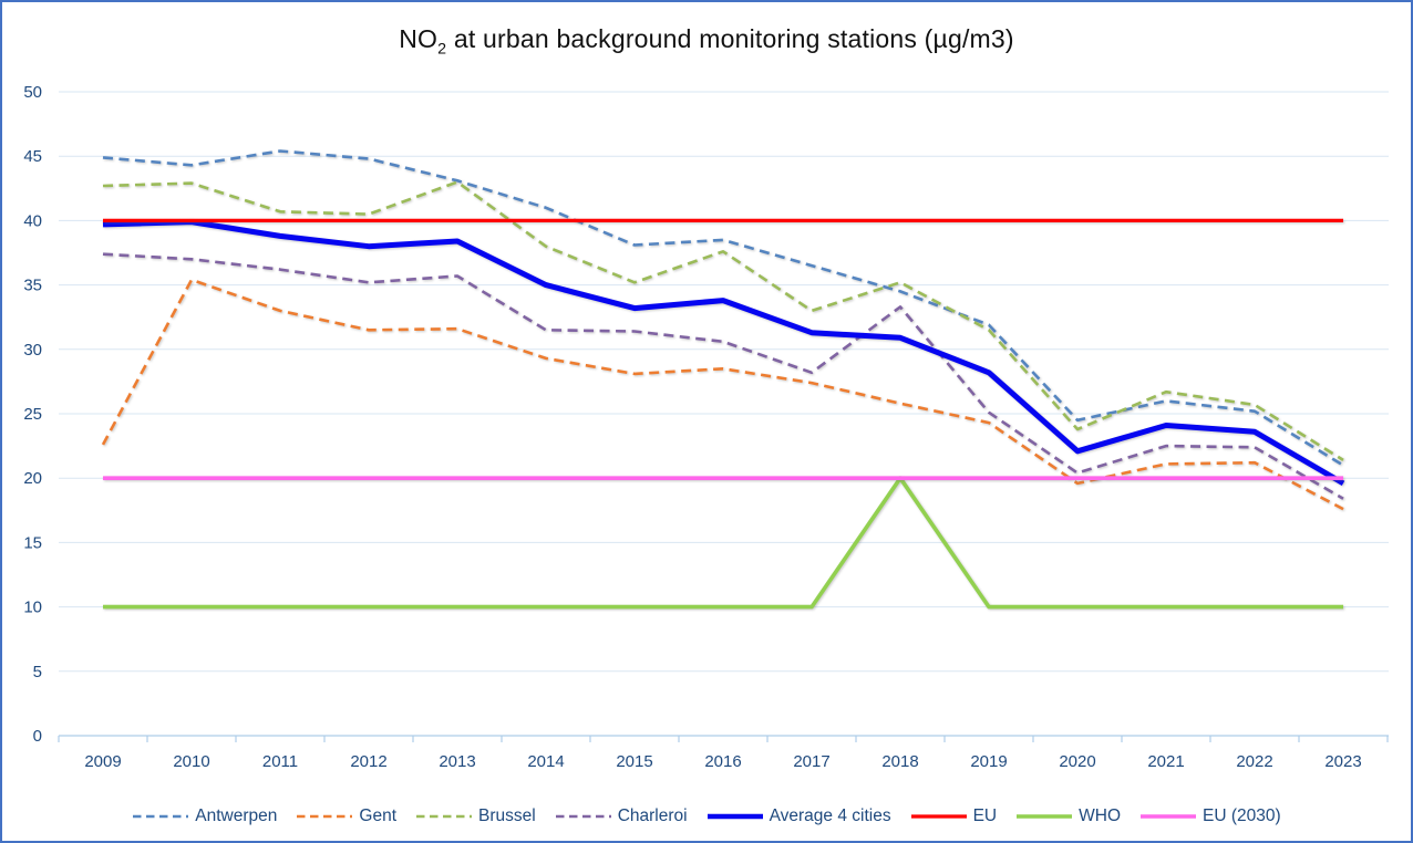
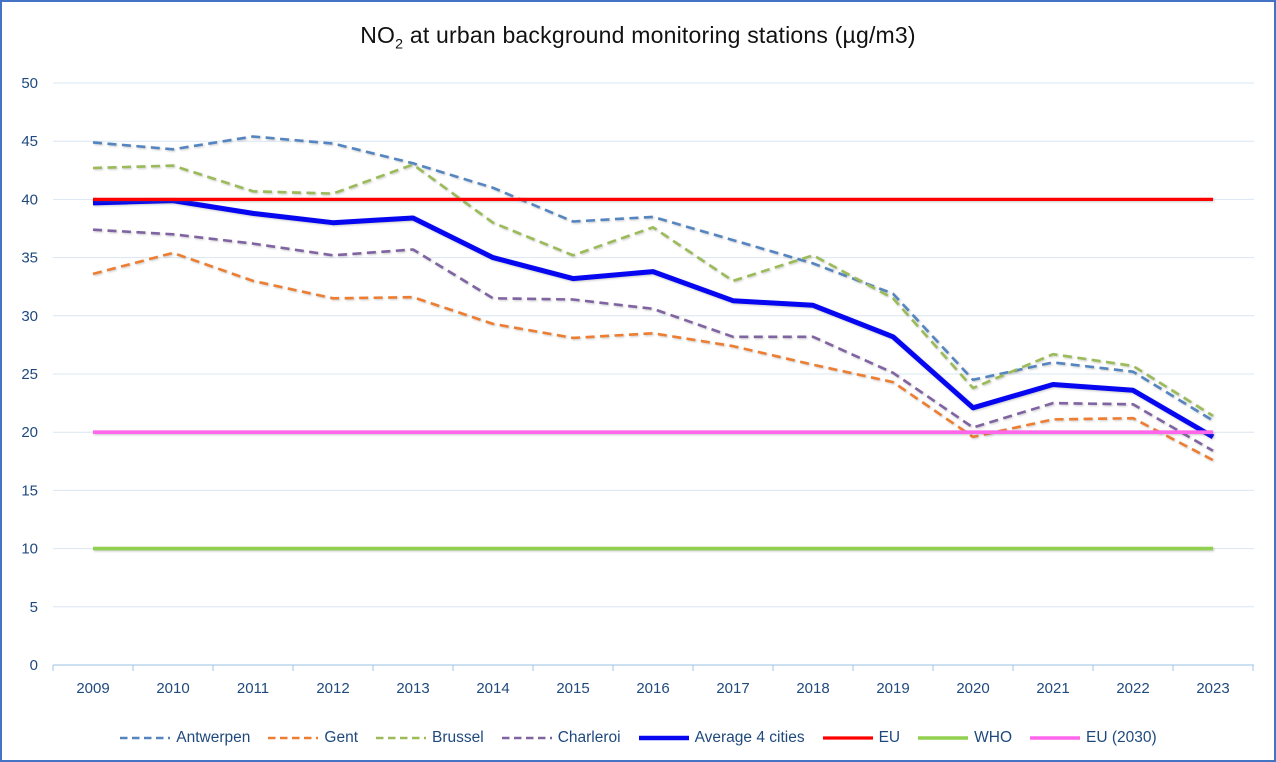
Gent/2009: 22.6 -> 33.6
Charleroi/2018: 33.3 -> 28.2
WHO/2018: 20 -> 10
